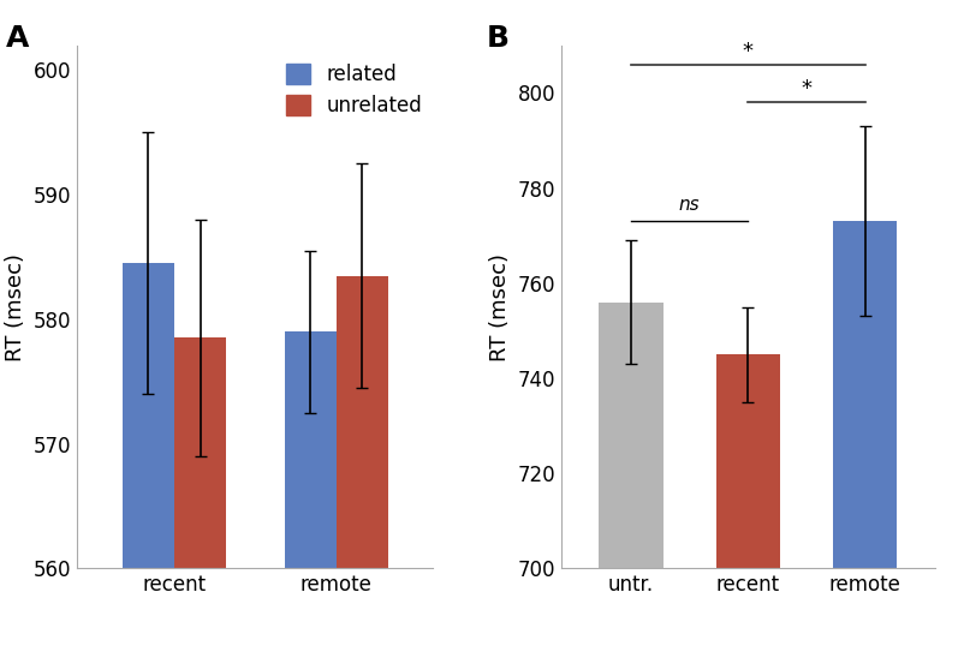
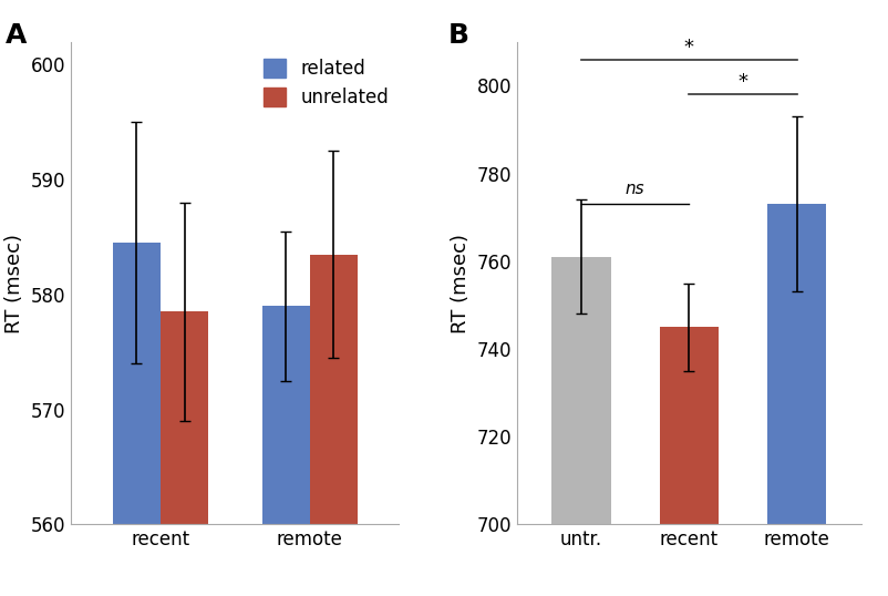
untr.: 756 -> 761
